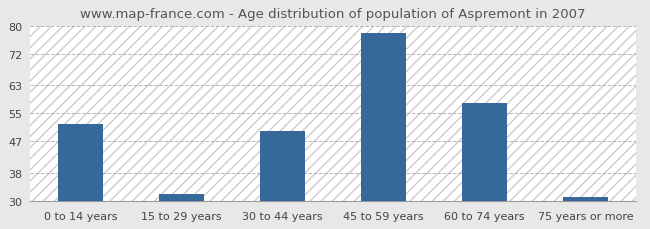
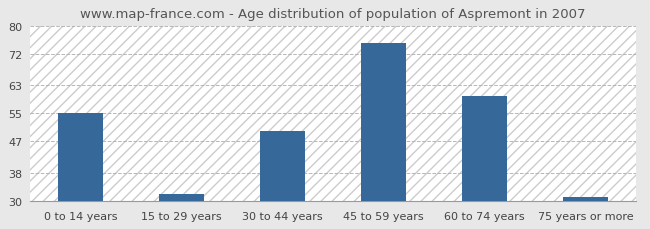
0 to 14 years: 52 -> 55
45 to 59 years: 78 -> 75
60 to 74 years: 58 -> 60
